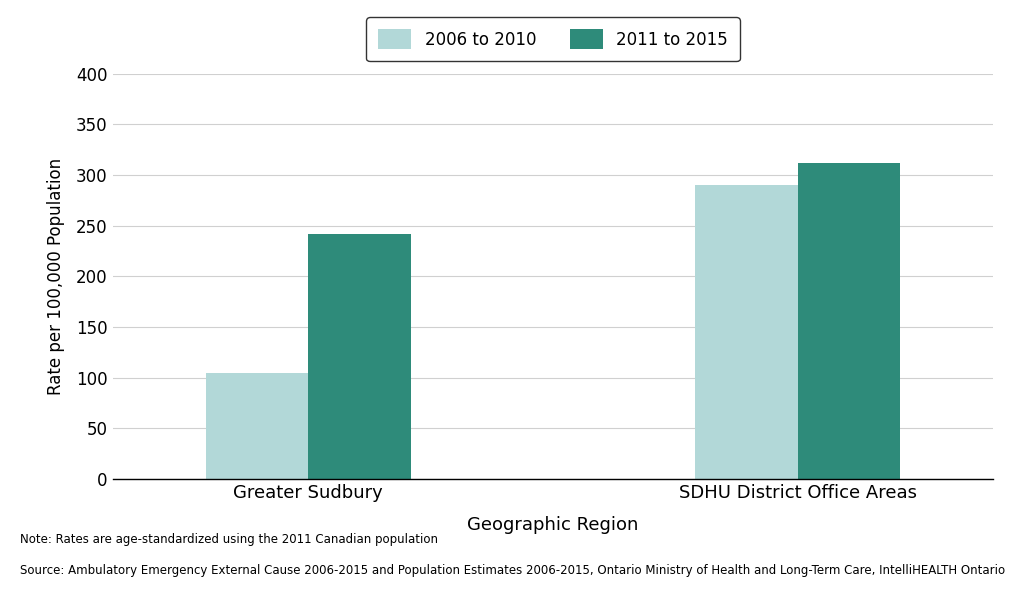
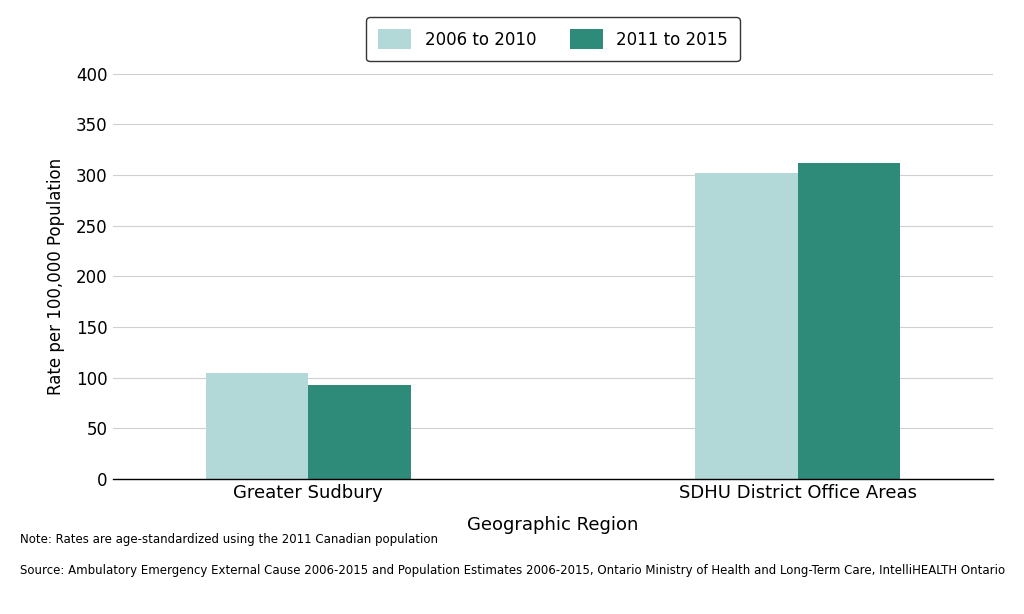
2011 to 2015/Greater Sudbury: 242 -> 93
2006 to 2010/SDHU District Office Areas: 290 -> 302
